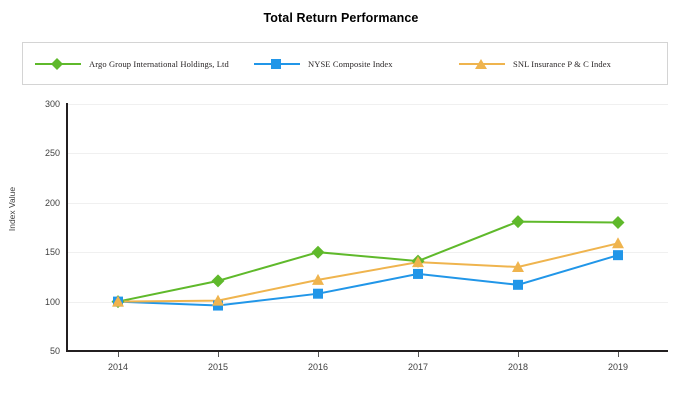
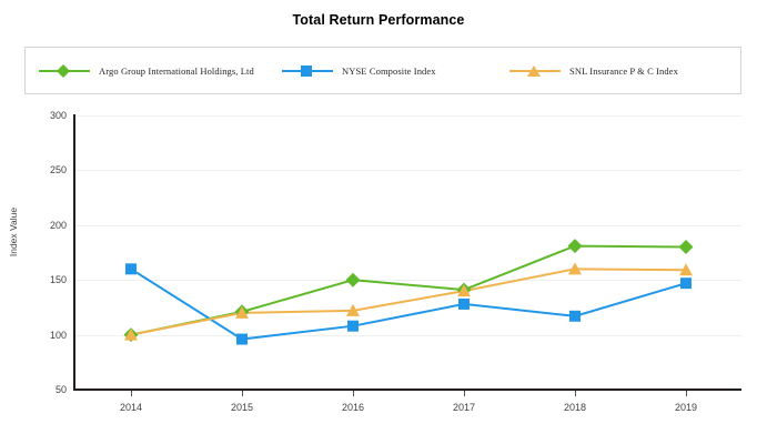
NYSE Composite Index/2014: 100 -> 160
SNL Insurance P & C Index/2015: 100 -> 120
SNL Insurance P & C Index/2018: 140 -> 160
